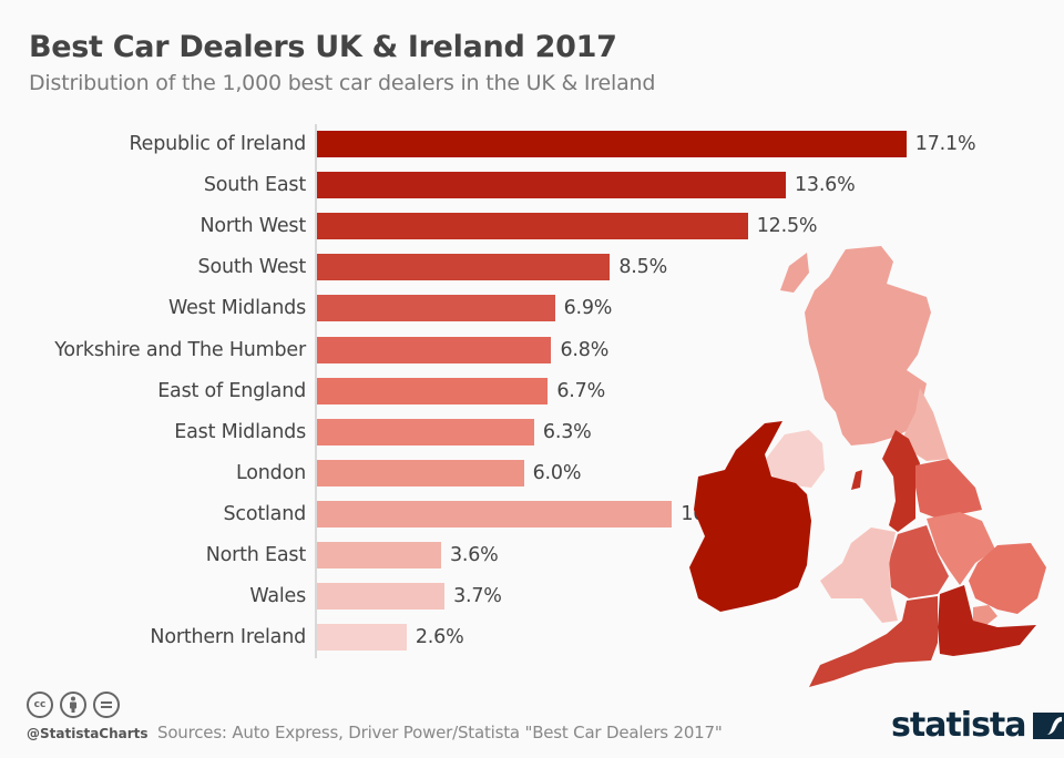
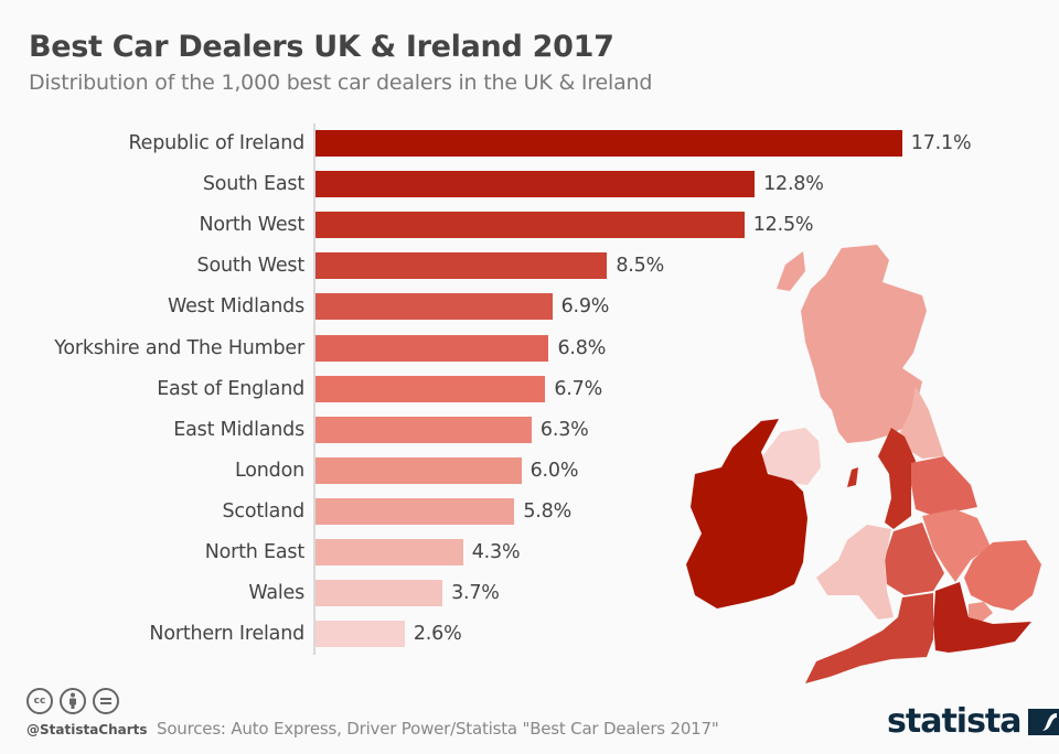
South East: 13.6% -> 12.8%
Scotland: 10.3% -> 5.8%
North East: 3.6% -> 4.3%
